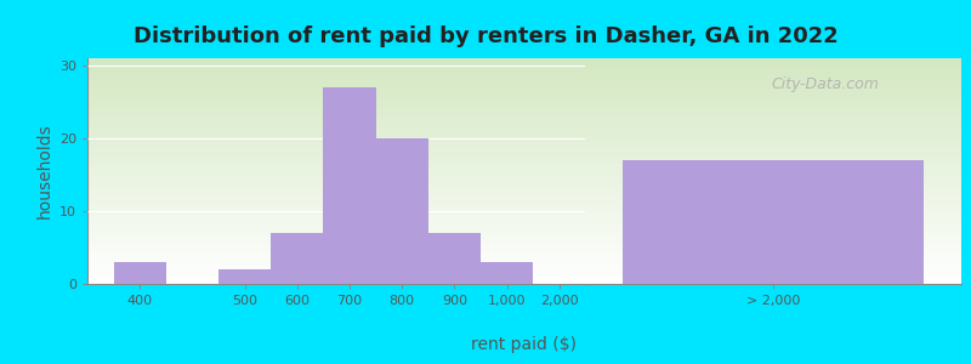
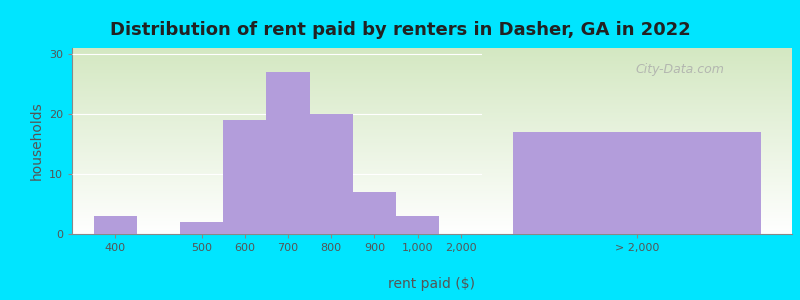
600: 7 -> 19
